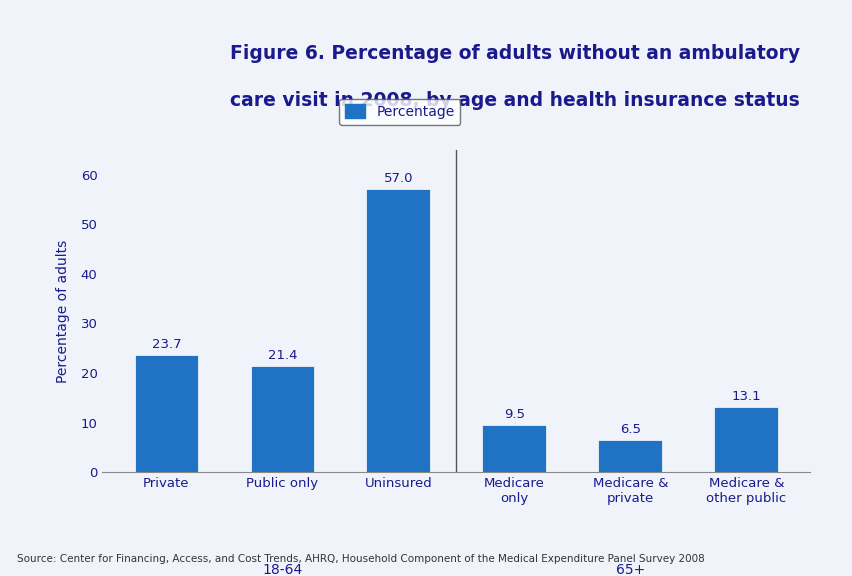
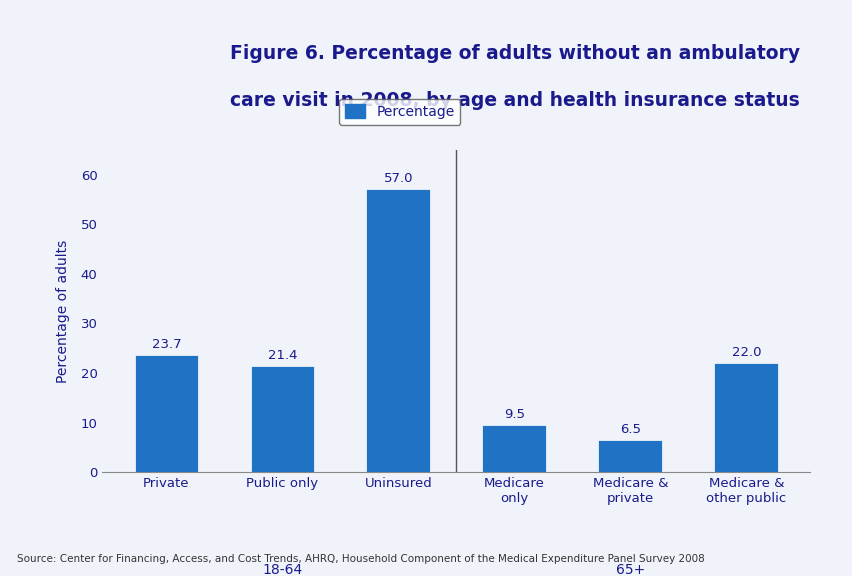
Medicare & other public: 13.1 -> 22.0
